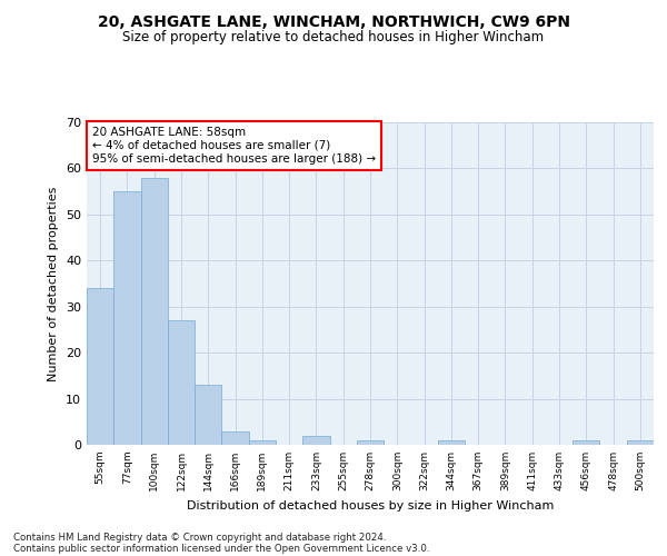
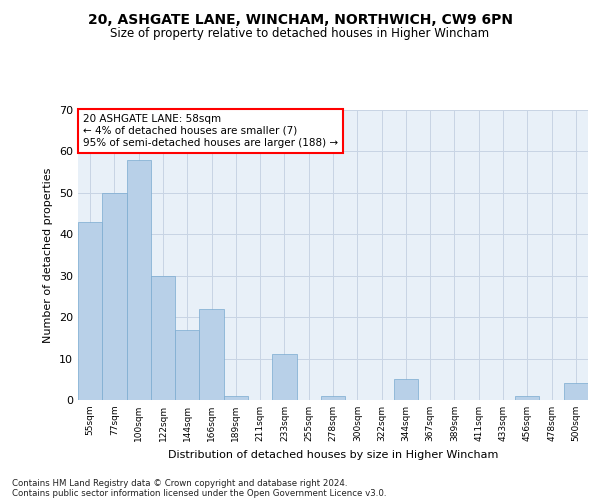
55sqm: 34 -> 43
77sqm: 55 -> 50
122sqm: 27 -> 30
144sqm: 13 -> 17
166sqm: 3 -> 22
233sqm: 2 -> 11
344sqm: 1 -> 5
500sqm: 1 -> 4
